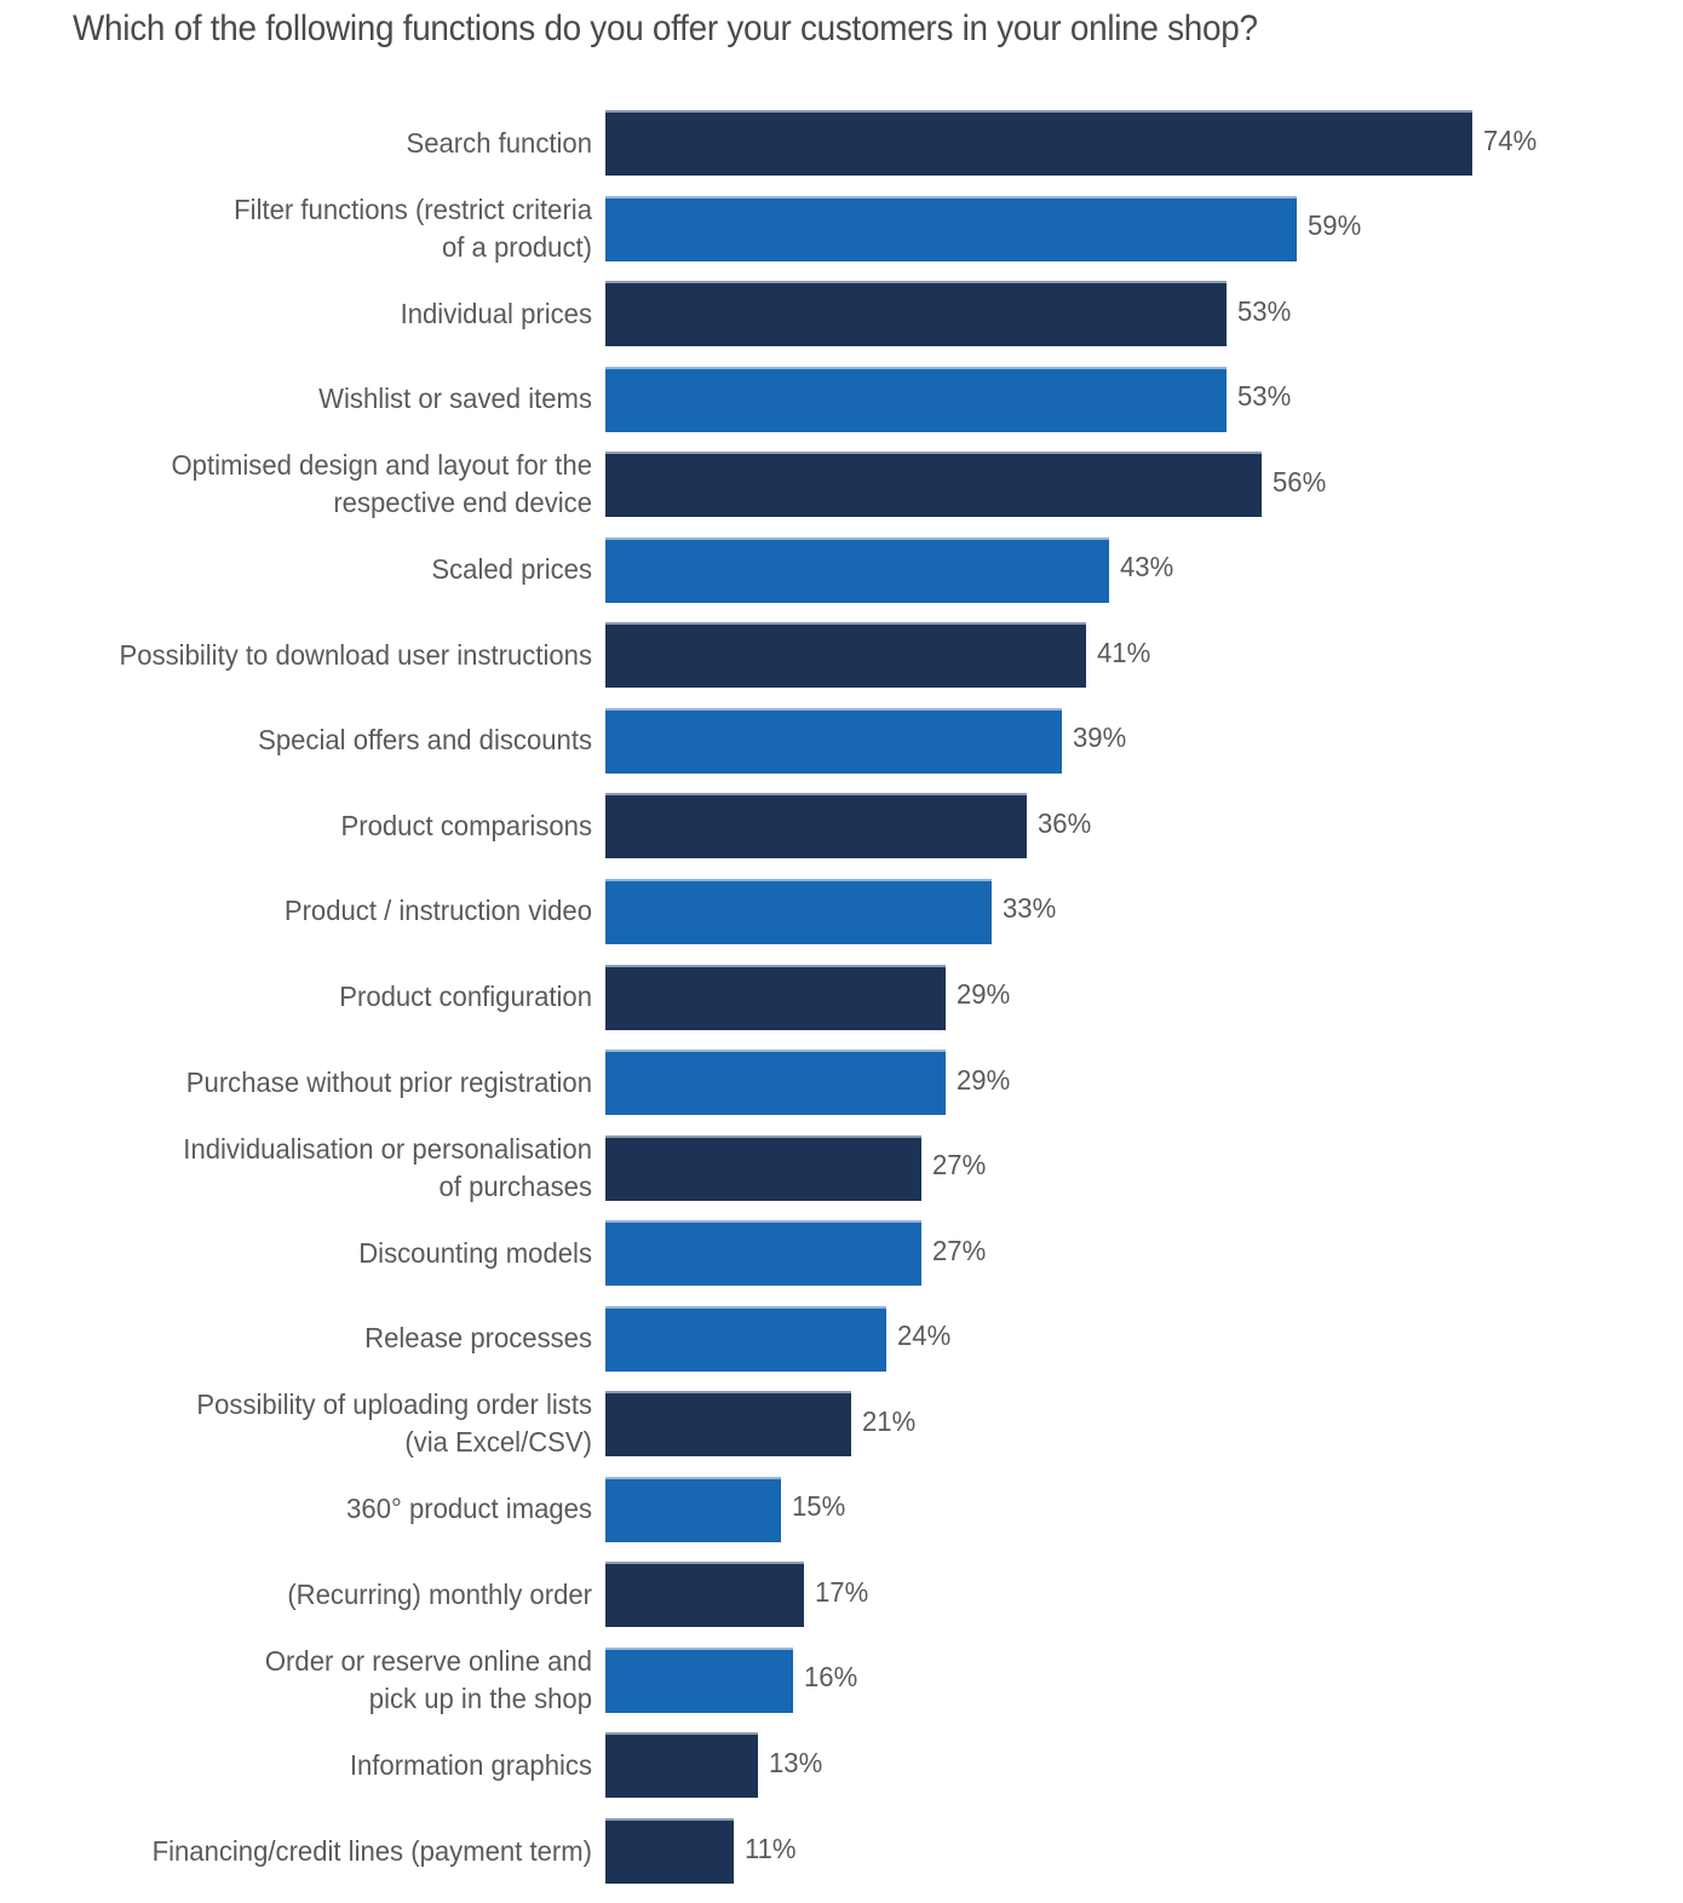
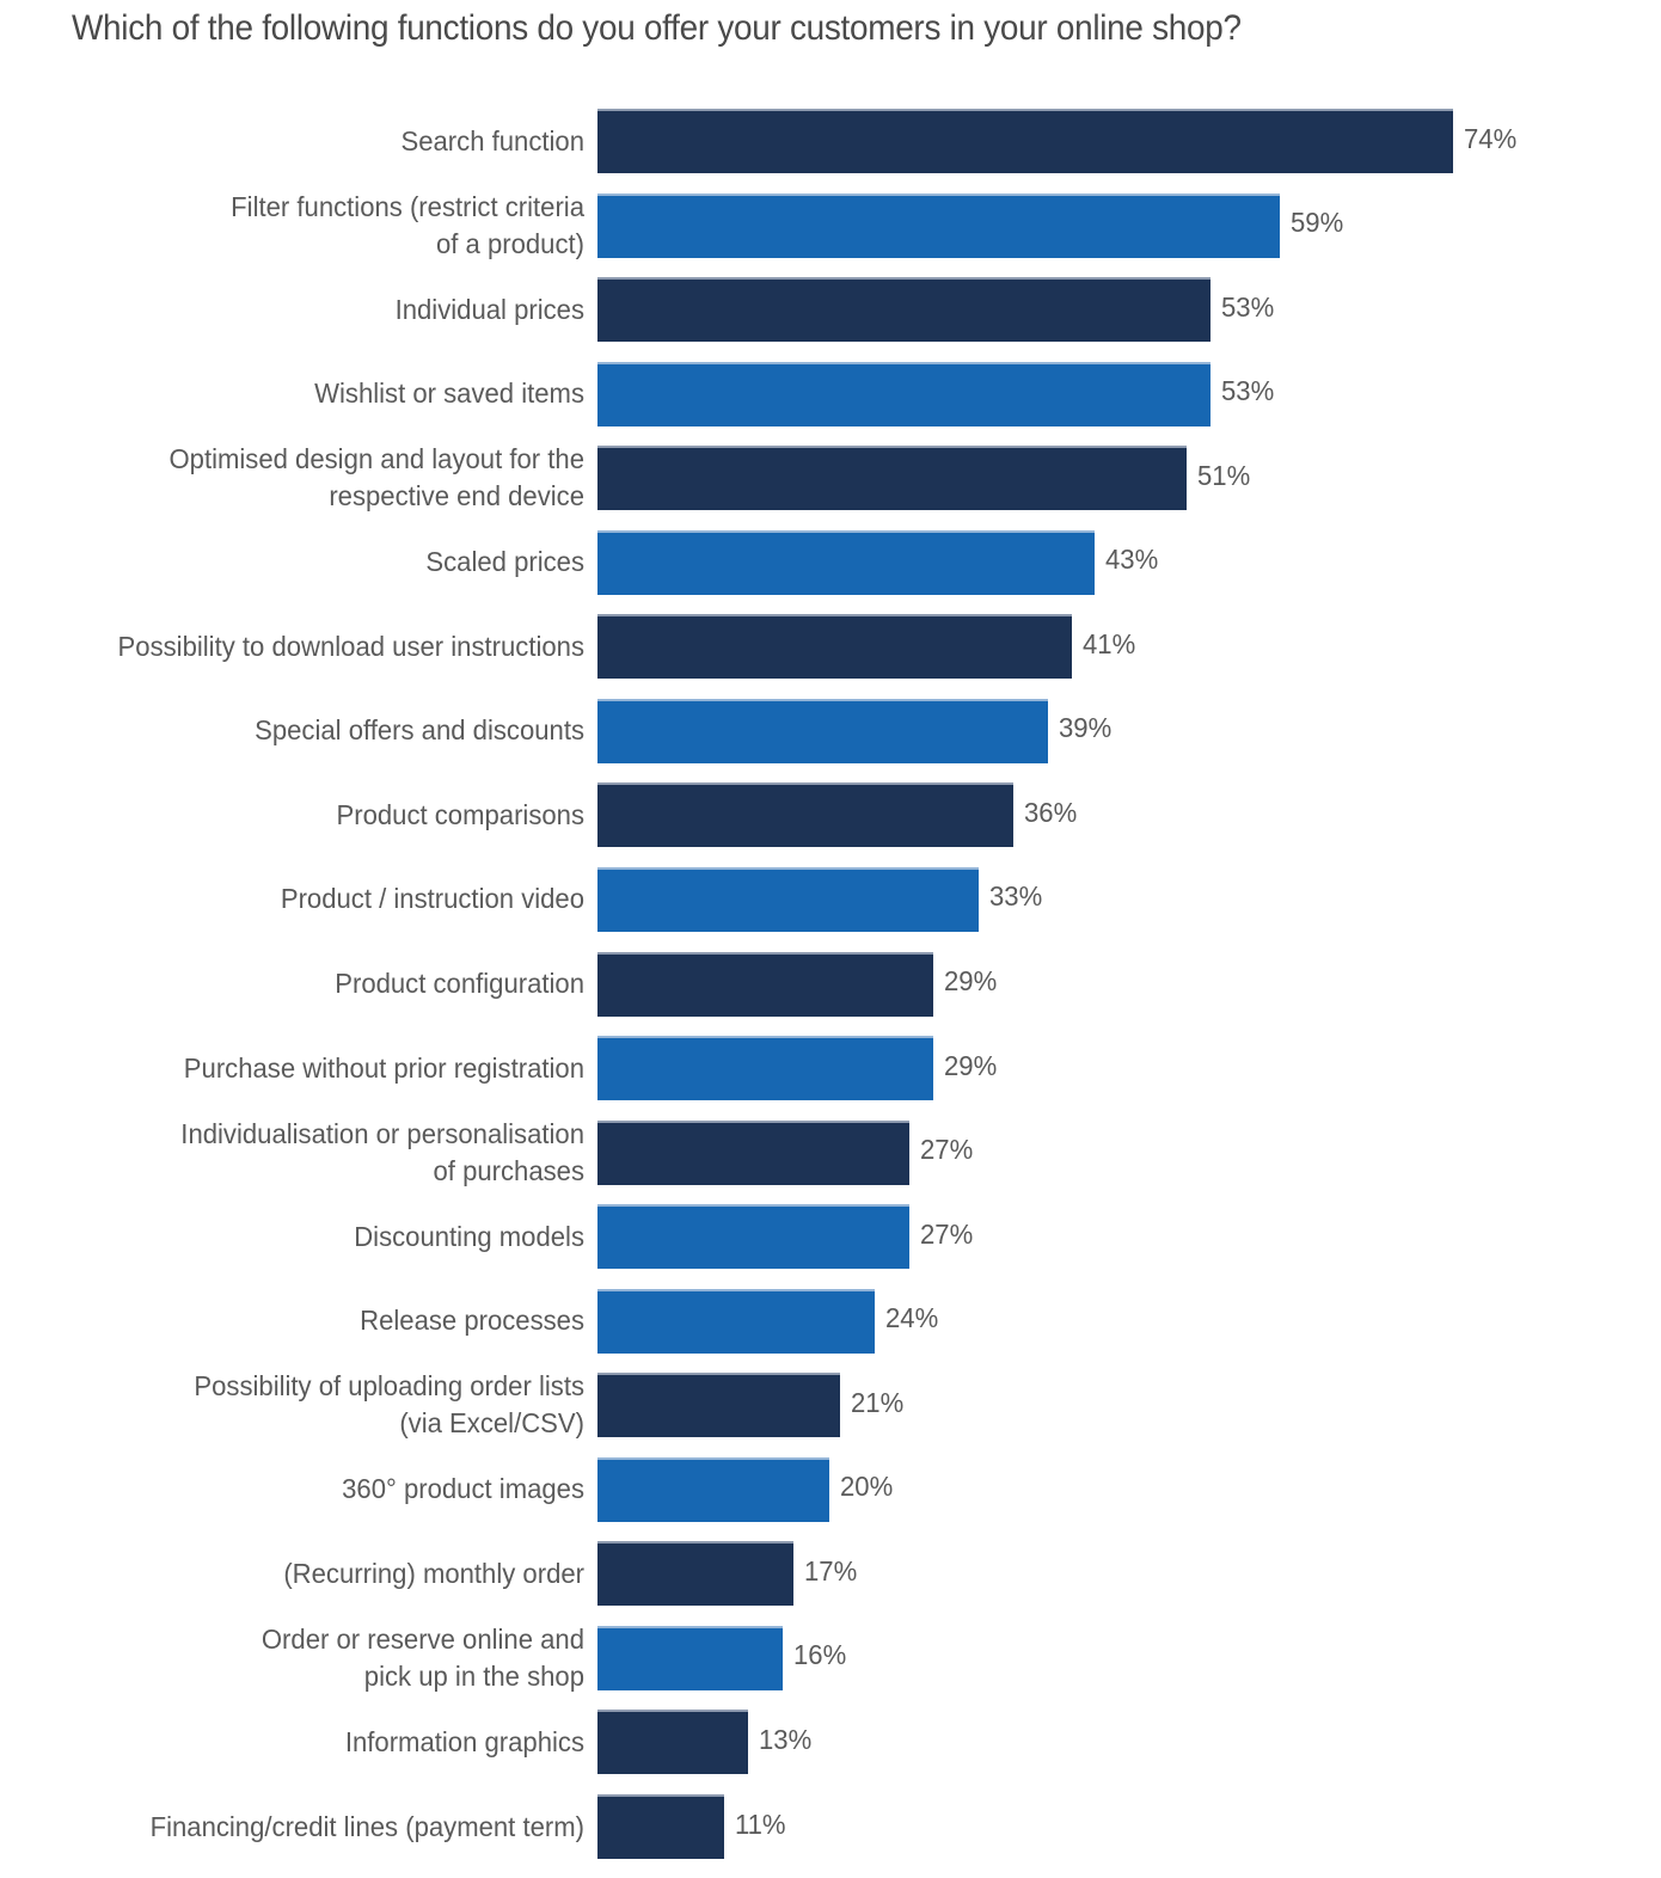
Optimised design and layout for the respective end device: 56% -> 51%
360° product images: 15% -> 20%
